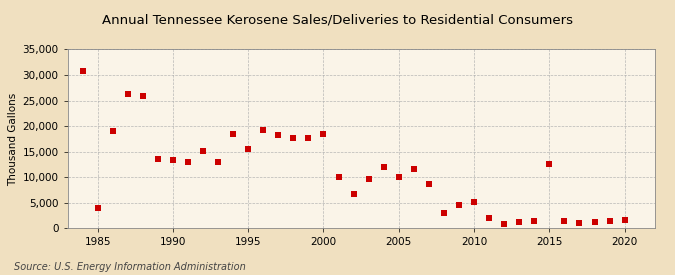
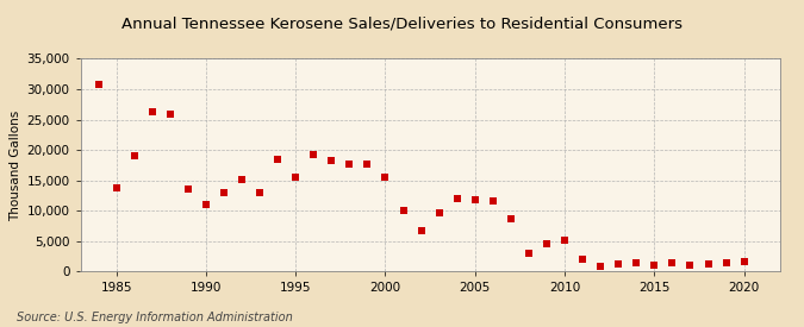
1985: 4,000 -> 13,700
1990: 13,400 -> 11,000
2000: 18,400 -> 15,600
2005: 10,000 -> 11,800
2015: 12,600 -> 1,100
